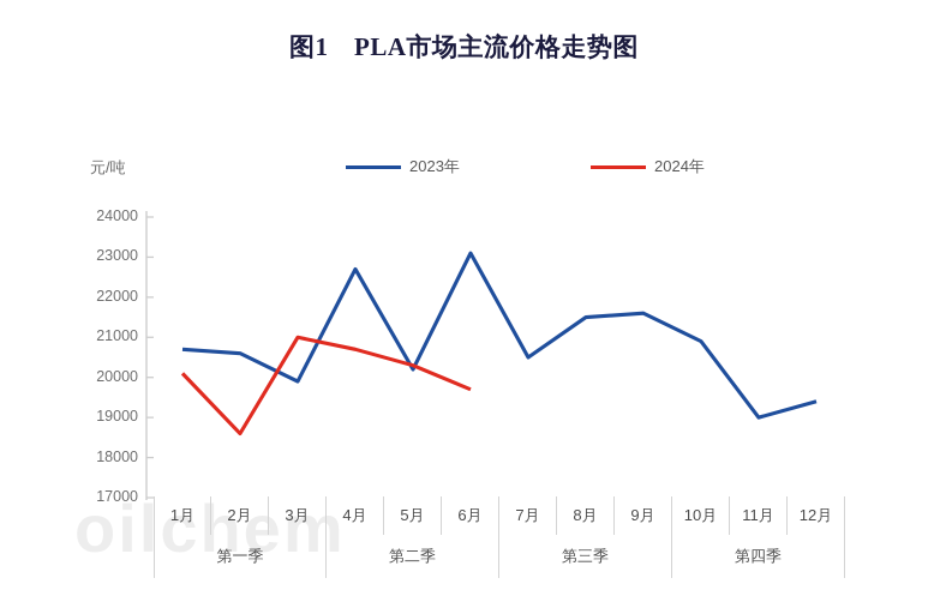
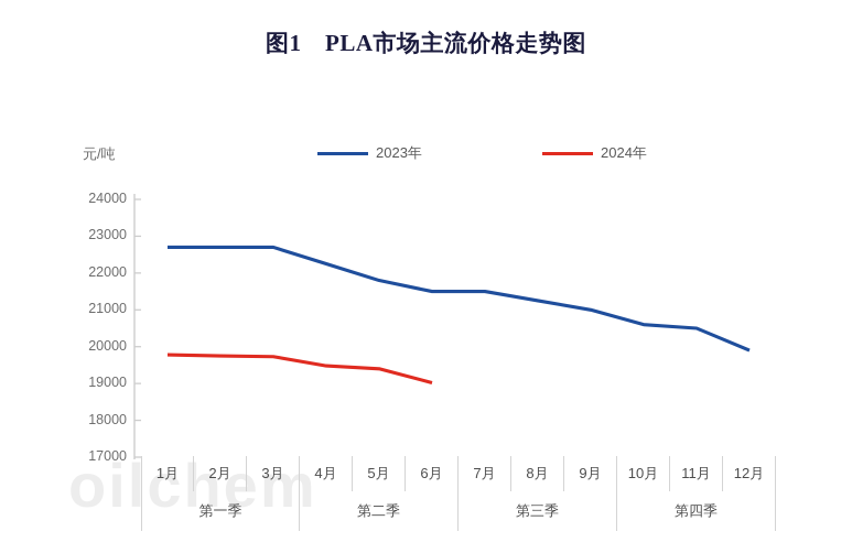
2023年/1月: 20700 -> 22700
2024年/1月: 20100 -> 19800
2023年/2月: 20600 -> 22700
2024年/2月: 18600 -> 19800
2023年/3月: 19900 -> 22700
2024年/3月: 21000 -> 19700
2023年/4月: 22700 -> 22200
2024年/4月: 20700 -> 19500
2023年/5月: 20200 -> 21800
2024年/5月: 20300 -> 19400
2023年/6月: 23100 -> 21500
2024年/6月: 19700 -> 19000
2023年/7月: 20500 -> 21500
2023年/8月: 21500 -> 21200
2023年/9月: 21600 -> 21000
2023年/10月: 20900 -> 20600
2023年/11月: 19000 -> 20500
2023年/12月: 19400 -> 19900
